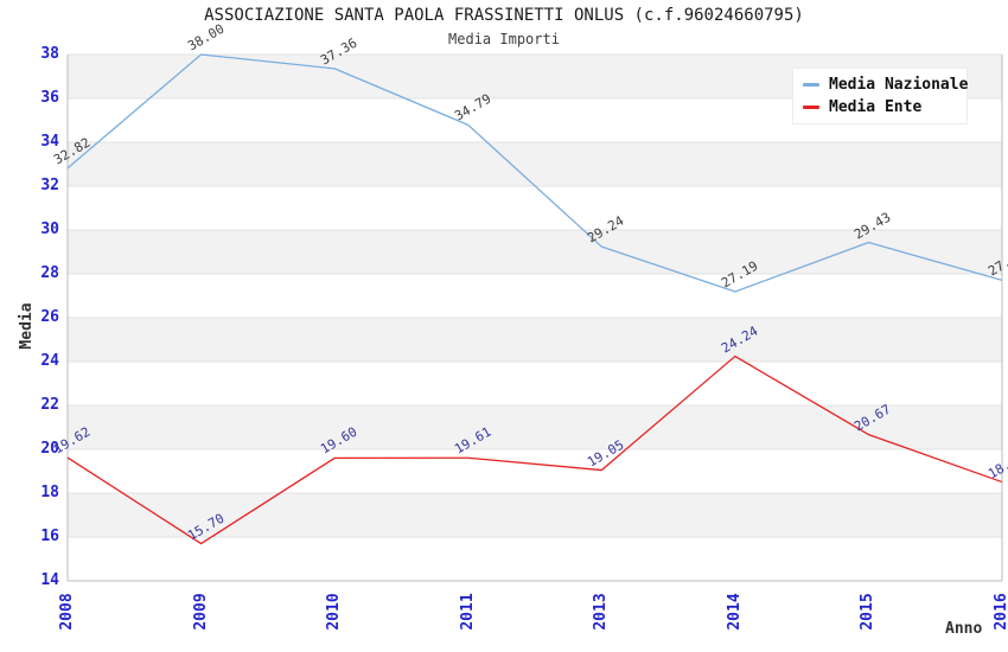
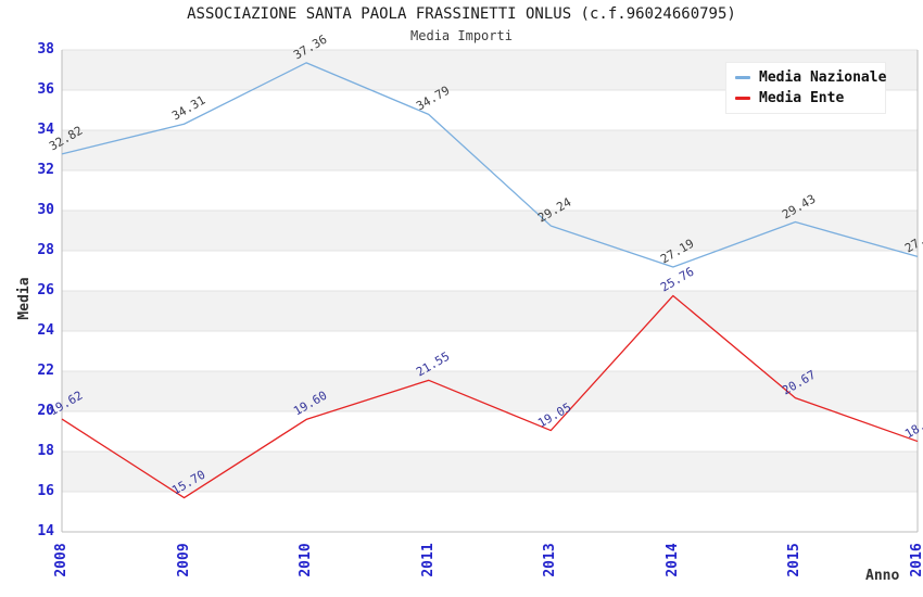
Media Nazionale/2009: 38.00 -> 34.31
Media Ente/2011: 19.61 -> 21.55
Media Ente/2014: 24.24 -> 25.76
